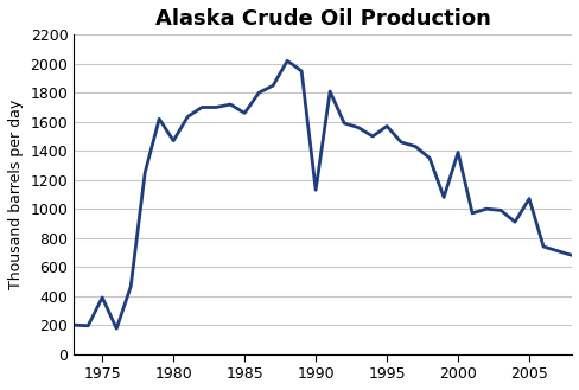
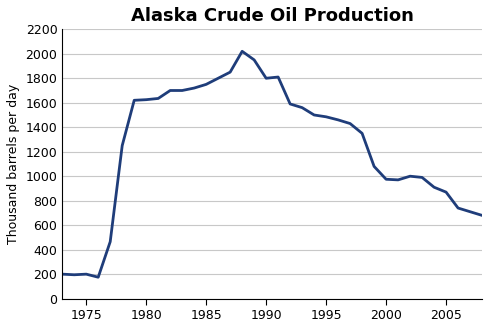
1975: 390 -> 200
1980: 1470 -> 1620
1985: 1660 -> 1750
1990: 1130 -> 1800
1995: 1570 -> 1480
2000: 1390 -> 980
2005: 1070 -> 870
